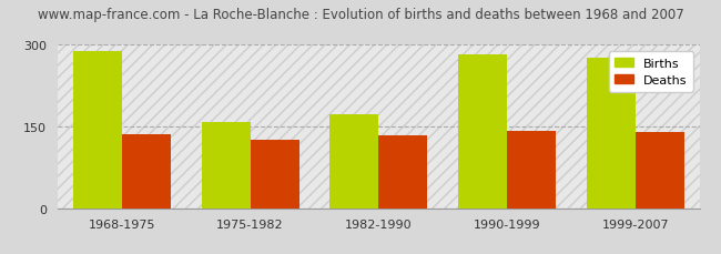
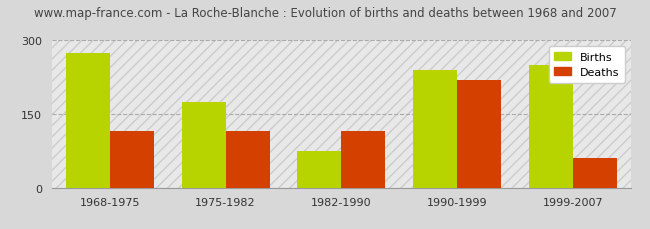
Births/1968-1975: 288 -> 275
Deaths/1968-1975: 136 -> 115
Births/1975-1982: 158 -> 175
Deaths/1975-1982: 126 -> 115
Births/1982-1990: 172 -> 75
Deaths/1982-1990: 133 -> 115
Births/1990-1999: 282 -> 240
Deaths/1990-1999: 141 -> 220
Births/1999-2007: 277 -> 250
Deaths/1999-2007: 139 -> 60
